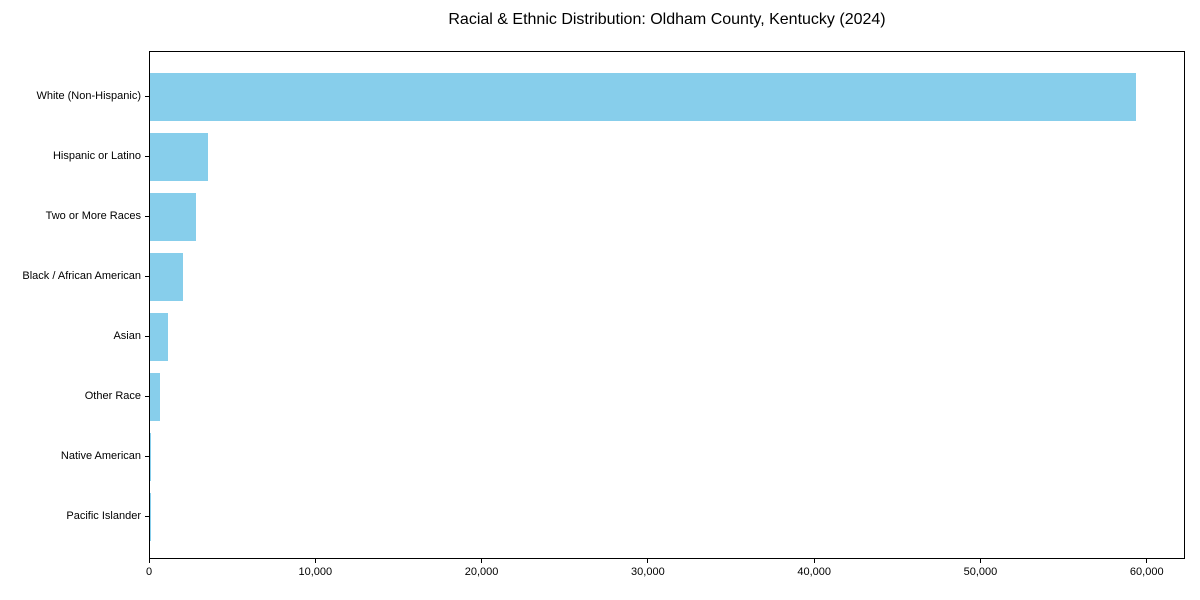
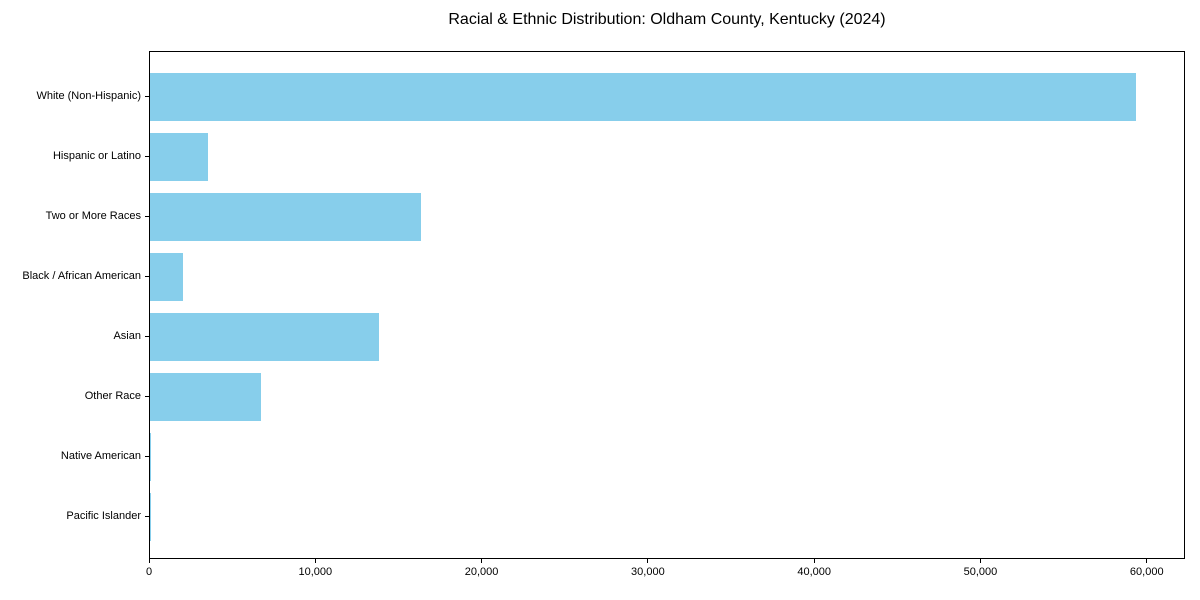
Two or More Races: 2800 -> 16300
Asian: 1100 -> 13800
Other Race: 600 -> 6700
